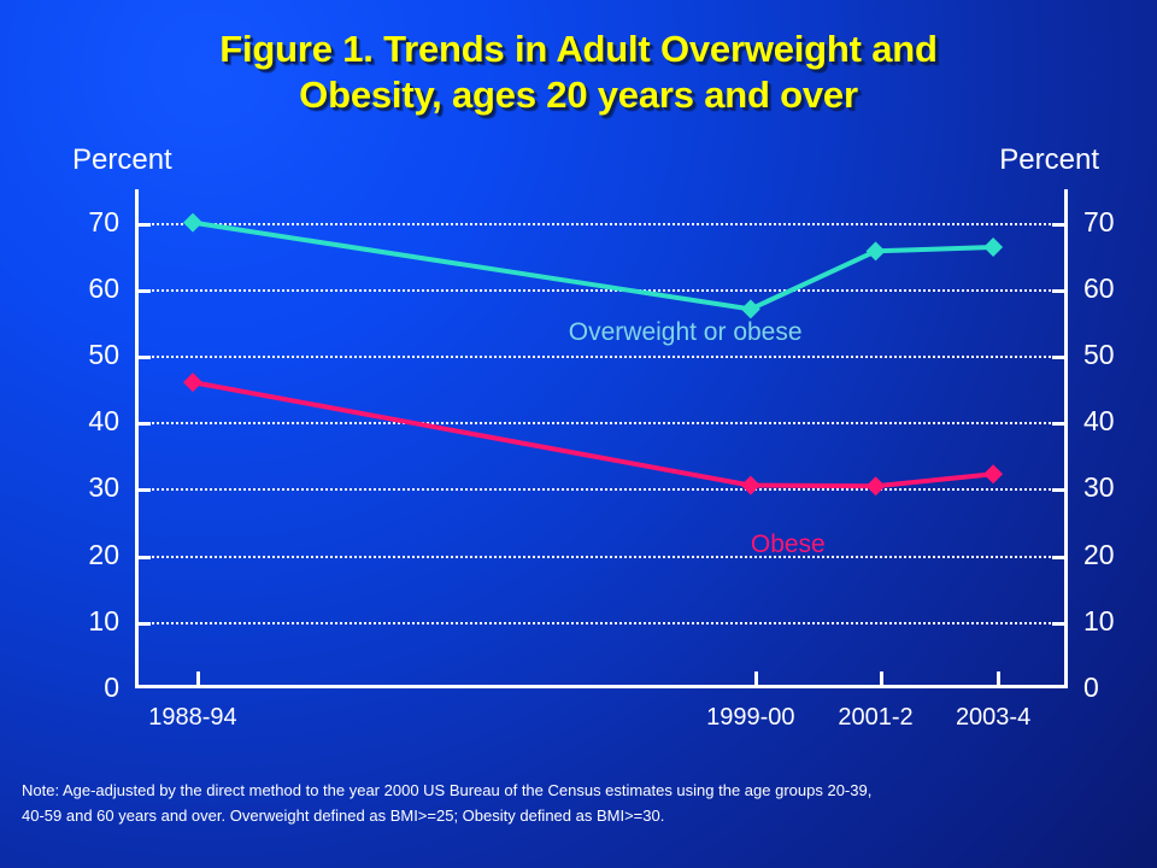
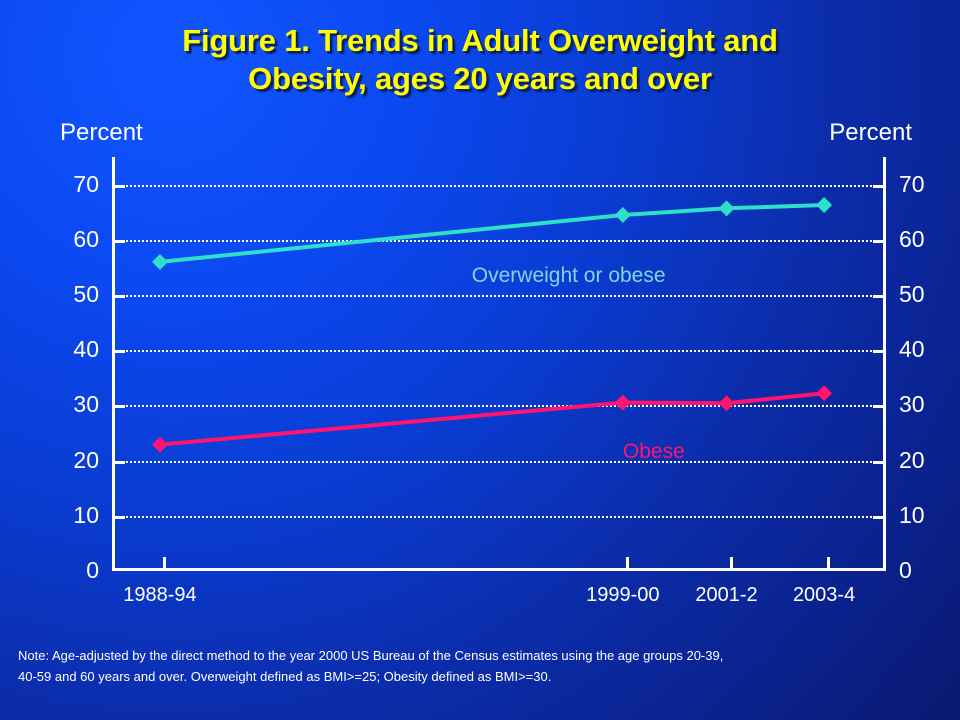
Overweight or obese/1988-94: 70 -> 56
Obese/1988-94: 46 -> 23
Overweight or obese/1999-00: 57 -> 64
